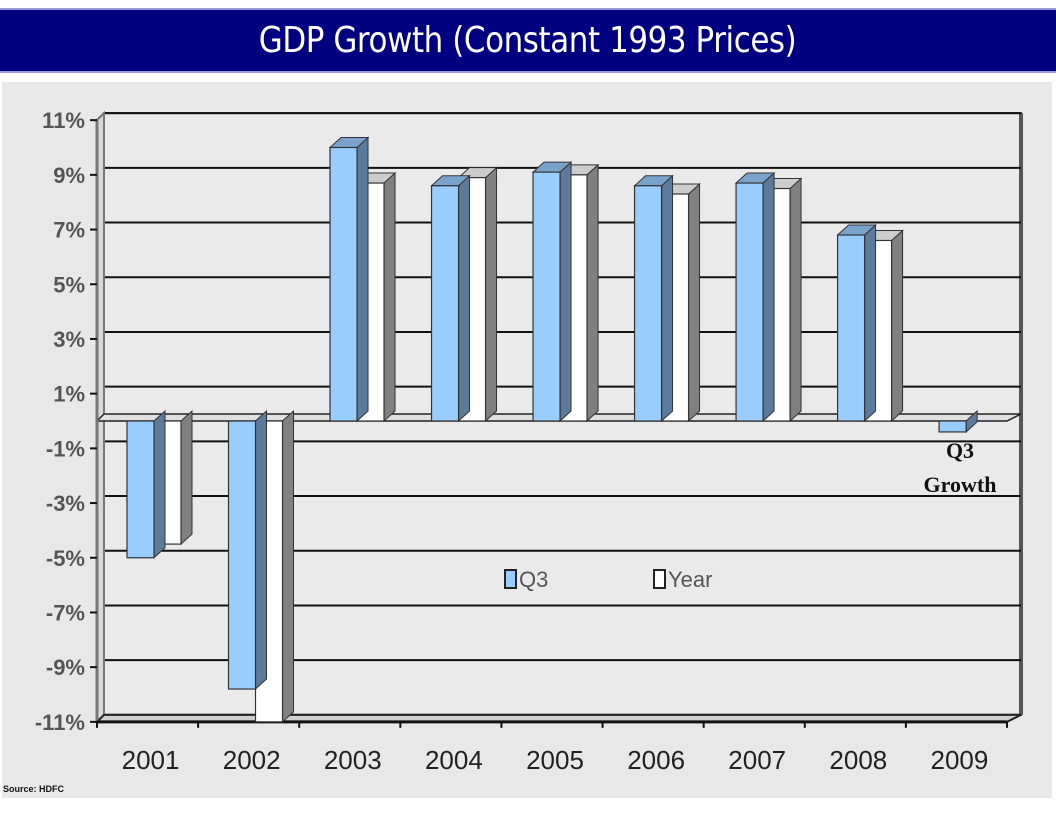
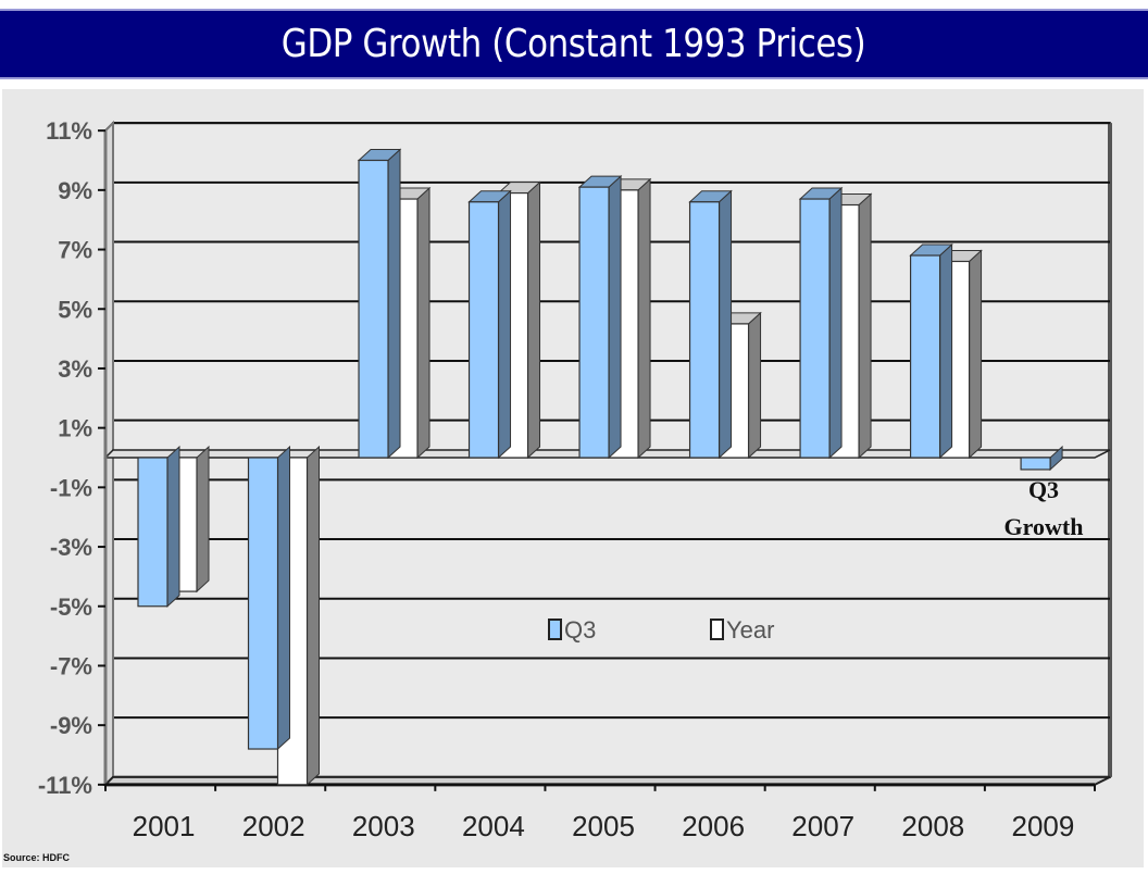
Year/2006: 8.3% -> 4.5%
